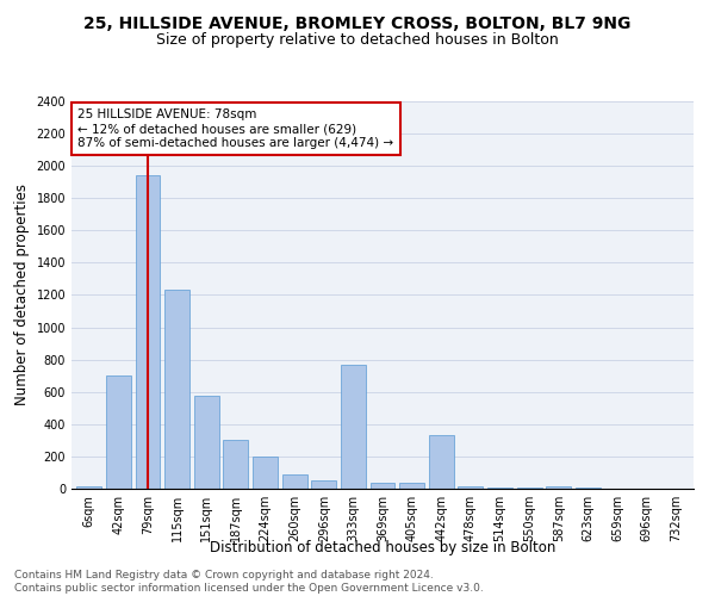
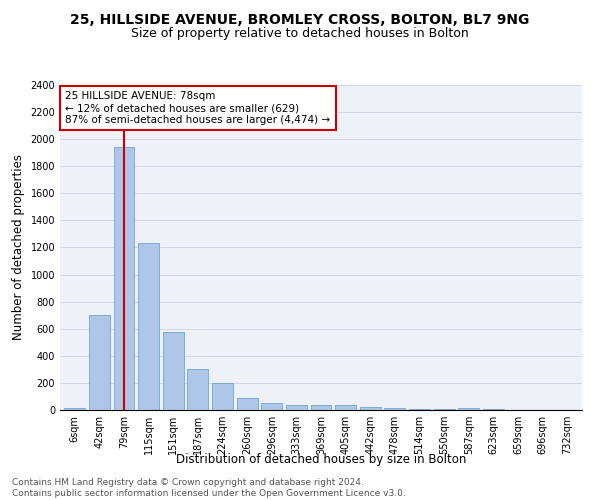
333sqm: 770 -> 40
442sqm: 330 -> 20
